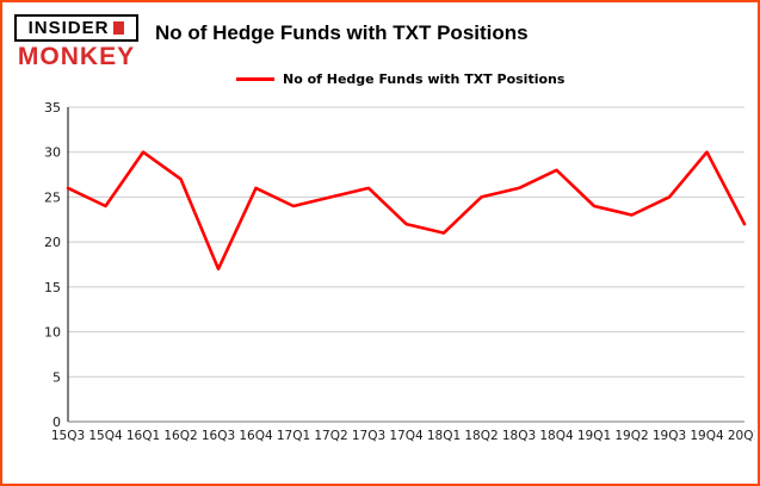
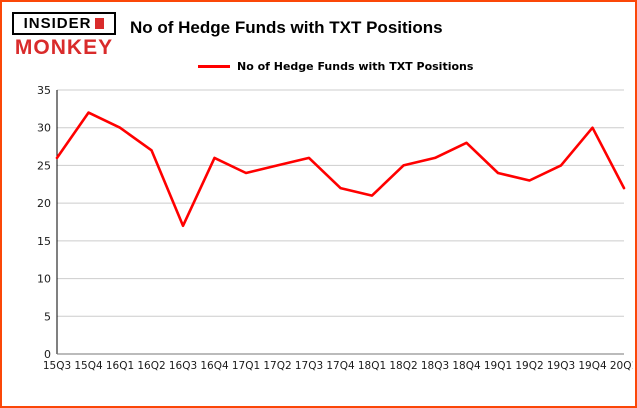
15Q4: 24 -> 32
